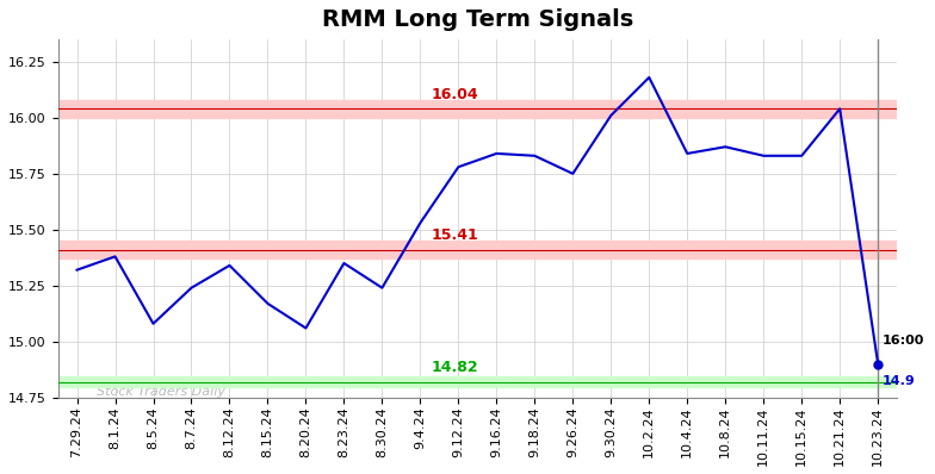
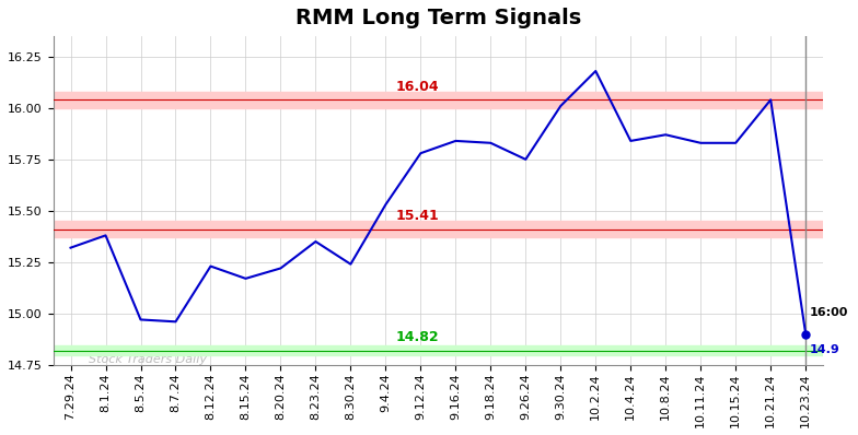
8.5.24: 15.08 -> 14.97
8.7.24: 15.24 -> 14.96
8.12.24: 15.34 -> 15.23
8.20.24: 15.06 -> 15.22
